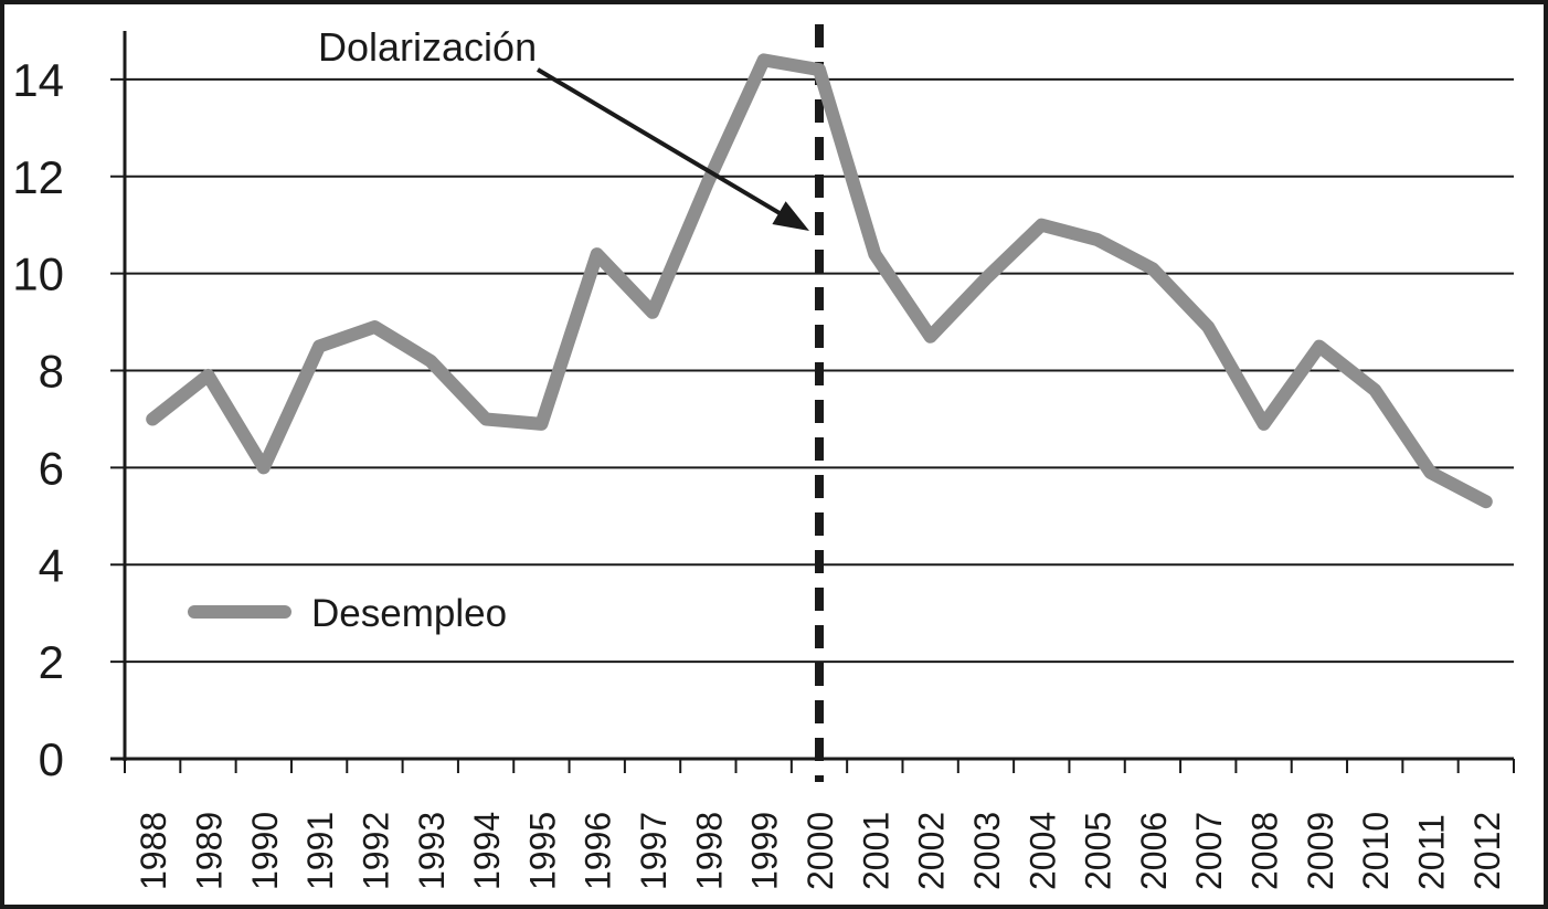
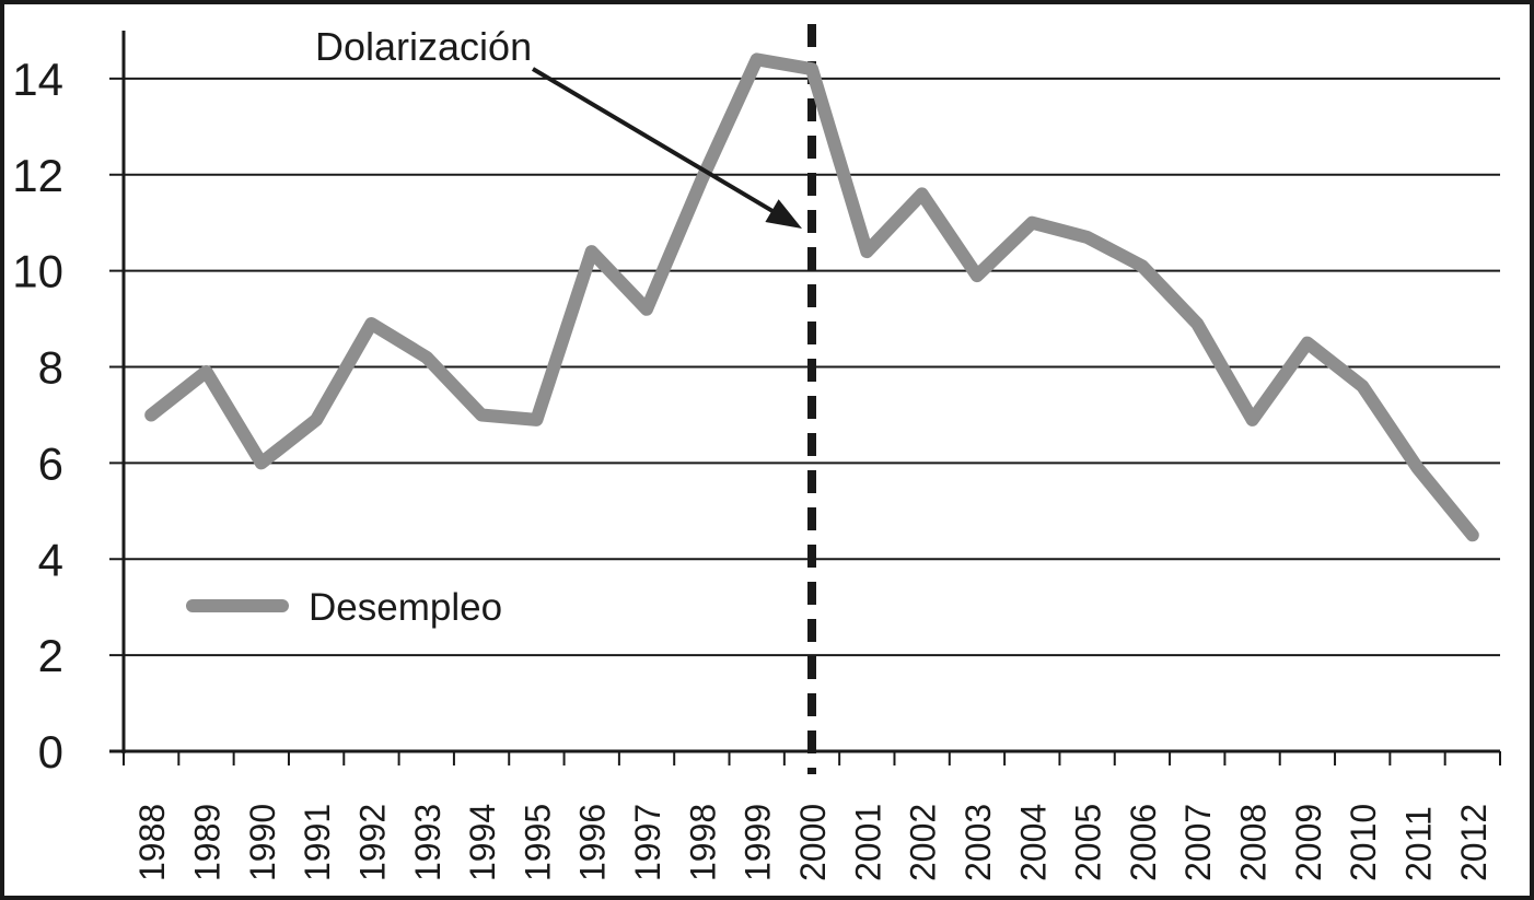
1991: 8.5 -> 6.9
2002: 8.7 -> 11.6
2012: 5.3 -> 4.5
